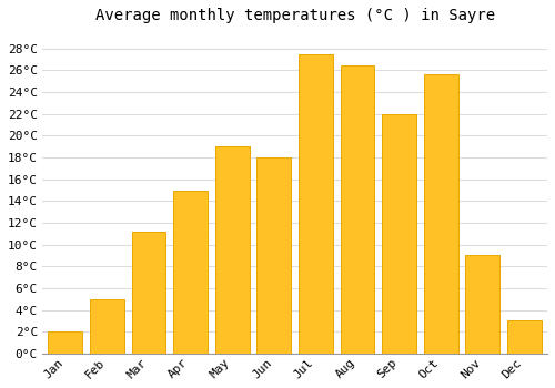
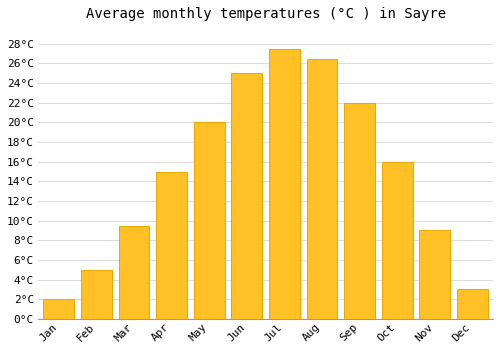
Mar: 11.2°C -> 9.5°C
May: 19.0°C -> 20.0°C
Jun: 18.0°C -> 25.0°C
Oct: 25.6°C -> 16.0°C
